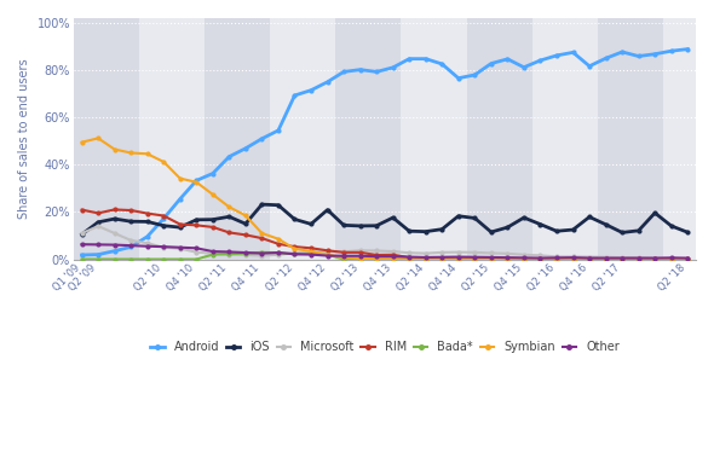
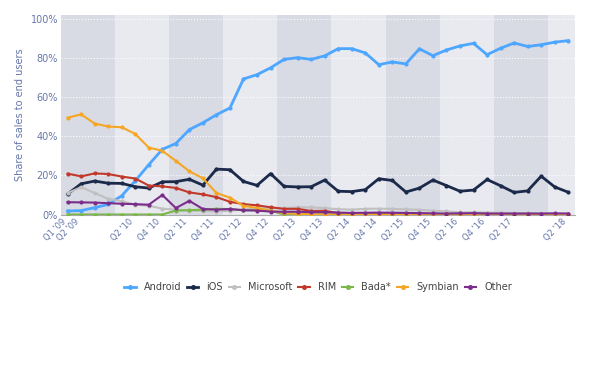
Other/Q4 '10: 5% -> 10%
Other/Q2 '11: 3% -> 7%
Android/Q2 '15: 83% -> 77%
